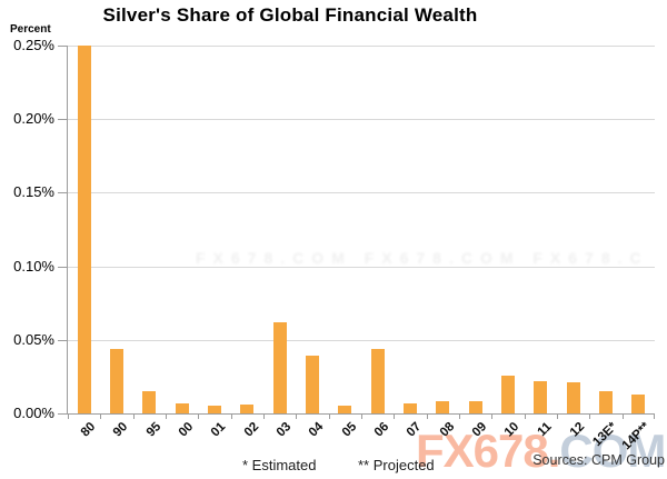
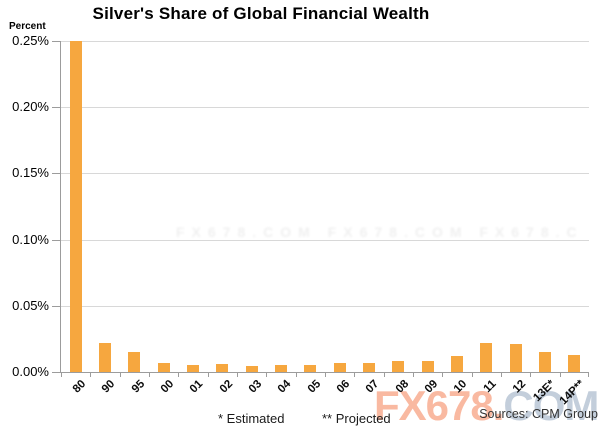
90: 0.044% -> 0.022%
03: 0.062% -> 0.004%
04: 0.039% -> 0.005%
06: 0.044% -> 0.007%
10: 0.026% -> 0.012%
